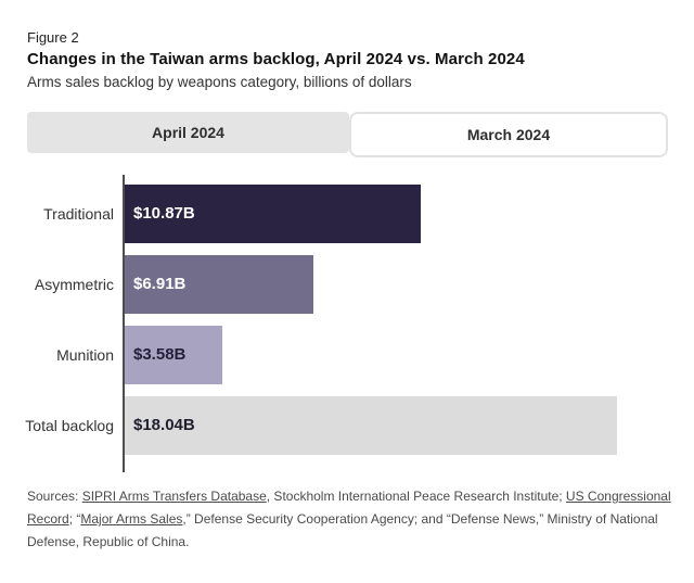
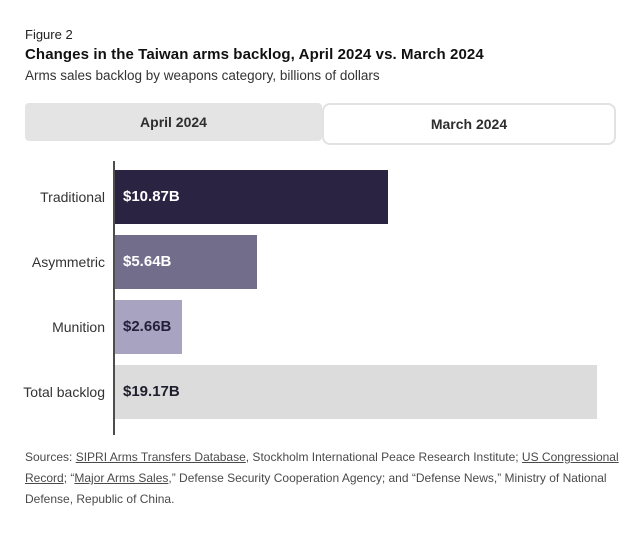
Asymmetric: $6.91B -> $5.64B
Munition: $3.58B -> $2.66B
Total backlog: $18.04B -> $19.17B
